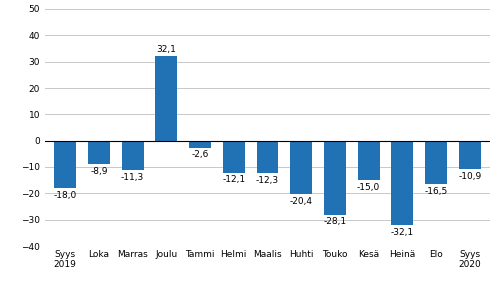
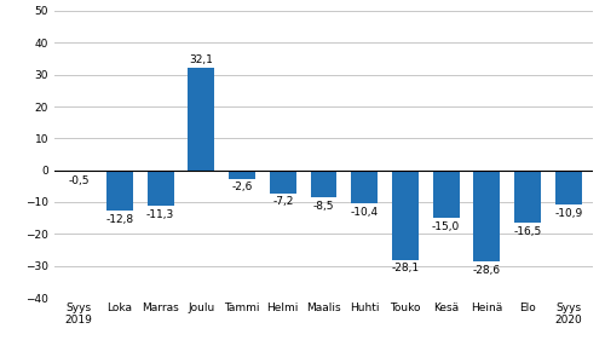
Syys 2019: -18,0 -> -0,5
Loka: -8,9 -> -12,8
Helmi: -12,1 -> -7,2
Maalis: -12,3 -> -8,5
Huhti: -20,4 -> -10,4
Heinä: -32,1 -> -28,6
